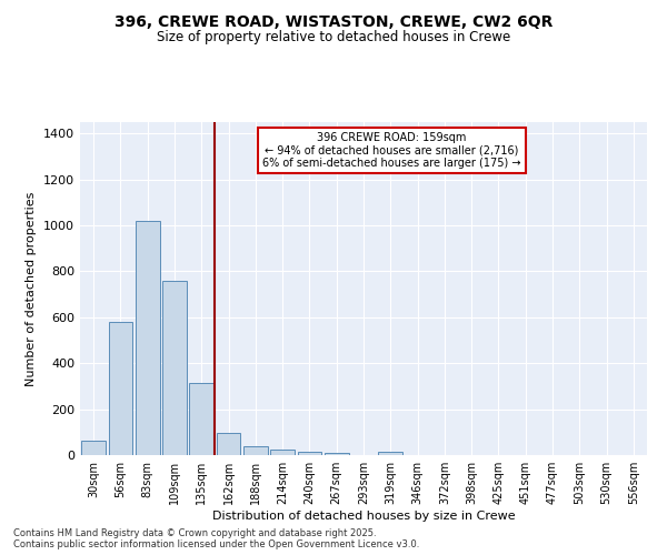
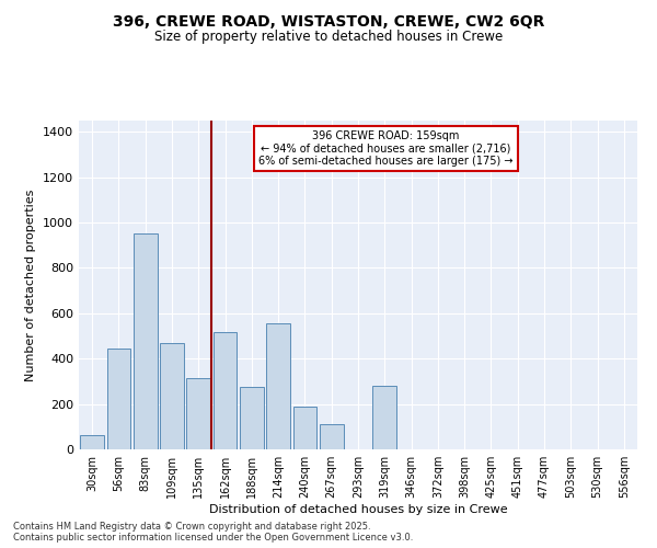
56sqm: 580 -> 445
83sqm: 1020 -> 950
109sqm: 760 -> 470
162sqm: 95 -> 515
188sqm: 40 -> 275
214sqm: 25 -> 555
240sqm: 15 -> 190
267sqm: 10 -> 110
319sqm: 15 -> 280
